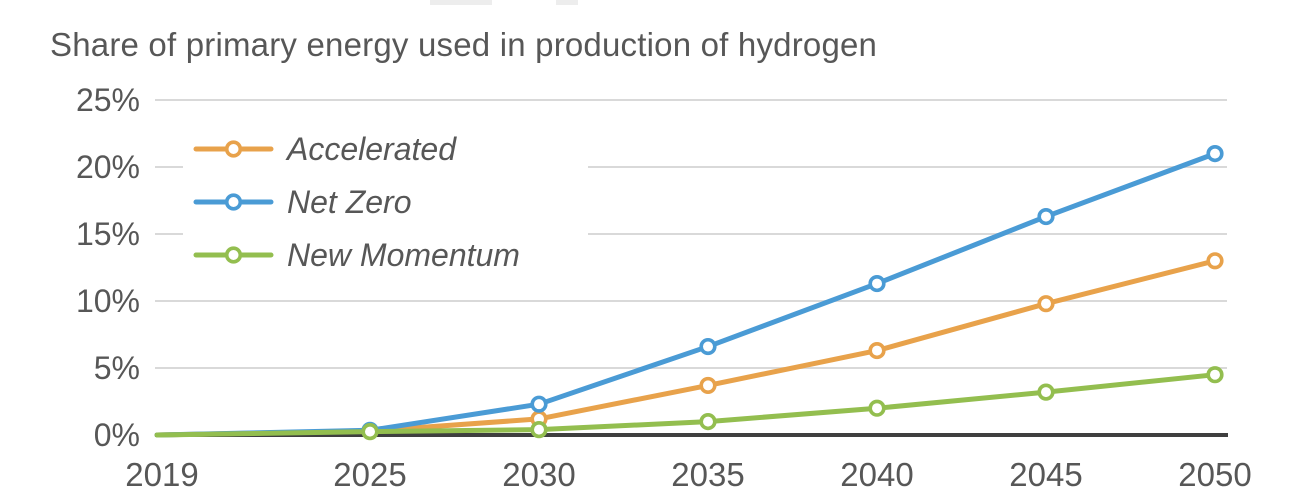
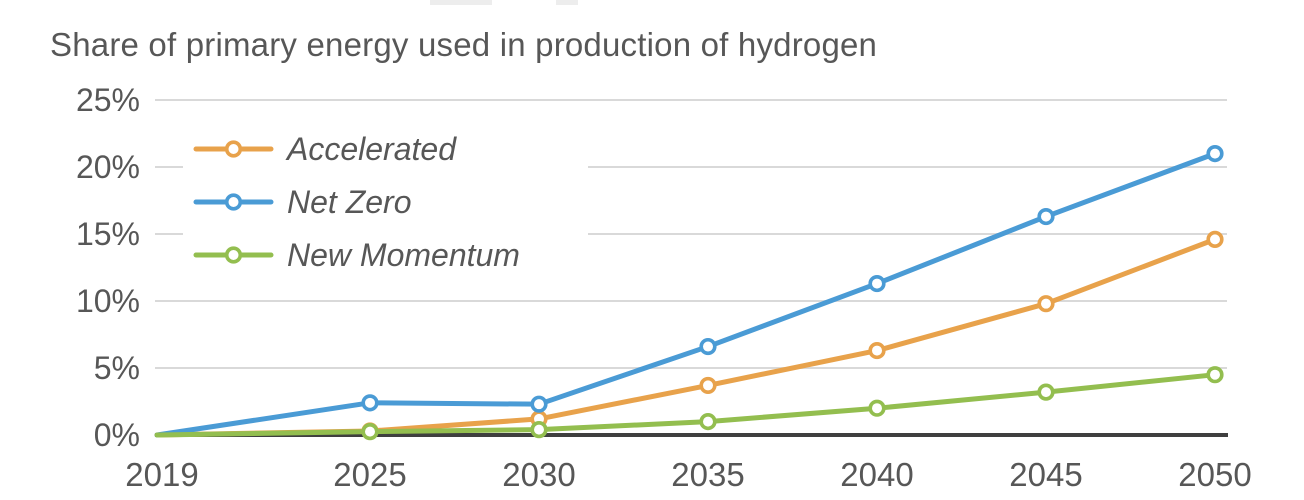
Net Zero/2025: 0.3% -> 2.4%
Accelerated/2050: 13.0% -> 14.6%
